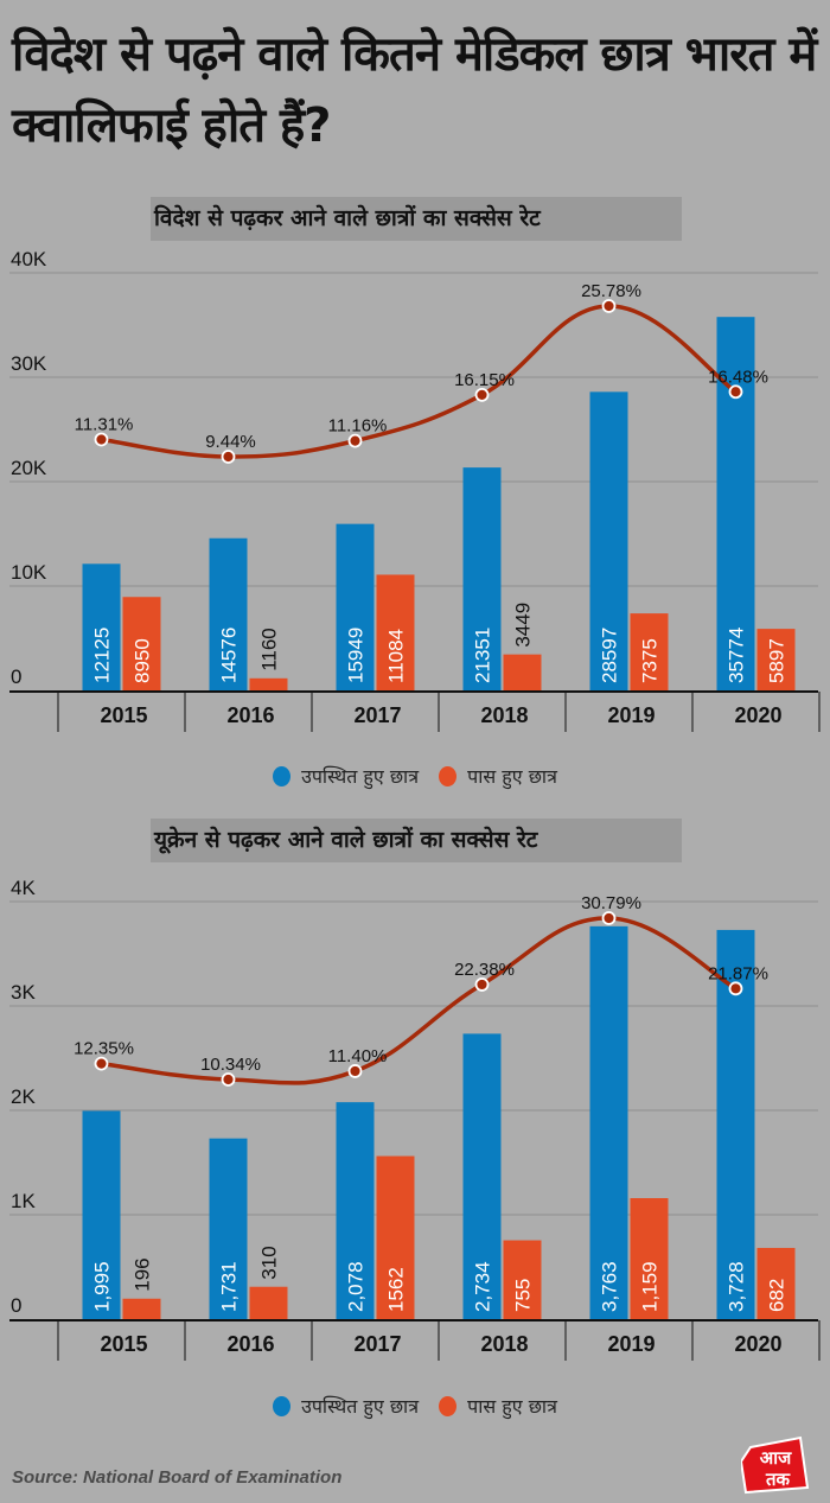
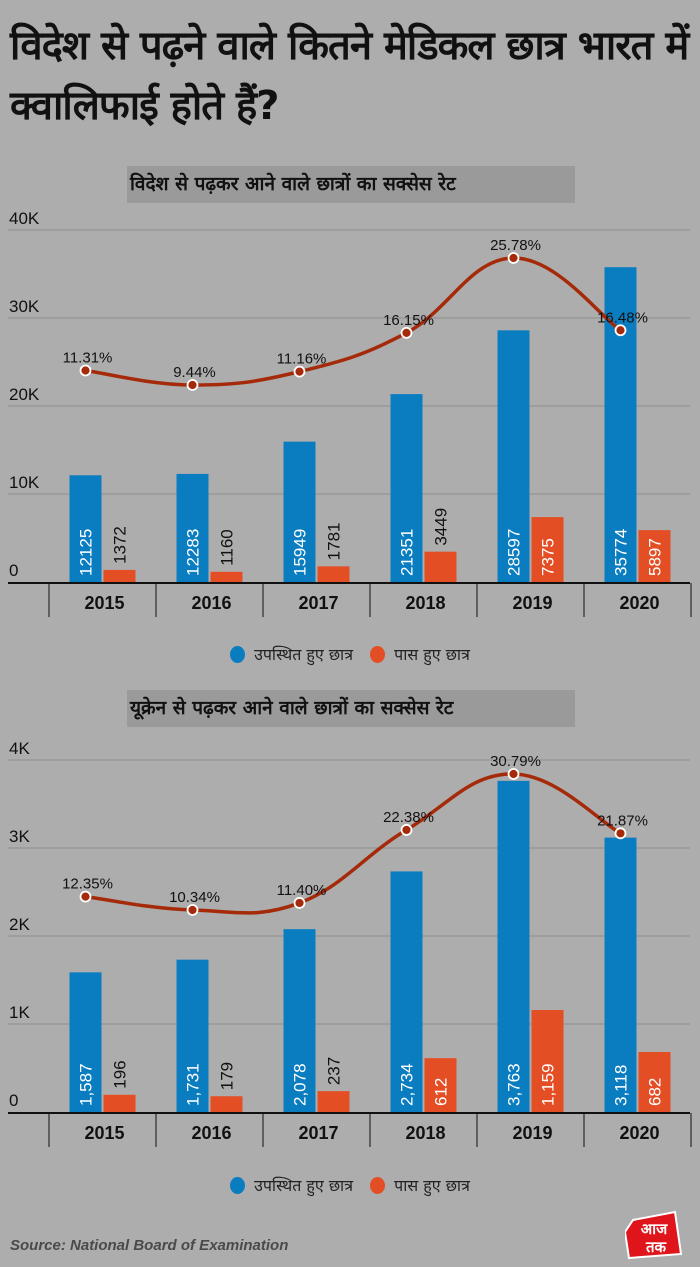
विदेश से पढ़कर आने वाले छात्रों का सक्सेस रेट/पास हुए छात्र/2015: 8950 -> 1372
विदेश से पढ़कर आने वाले छात्रों का सक्सेस रेट/उपस्थित हुए छात्र/2016: 14576 -> 12283
विदेश से पढ़कर आने वाले छात्रों का सक्सेस रेट/पास हुए छात्र/2017: 11084 -> 1781
यूक्रेन से पढ़कर आने वाले छात्रों का सक्सेस रेट/उपस्थित हुए छात्र/2015: 1,995 -> 1,587
यूक्रेन से पढ़कर आने वाले छात्रों का सक्सेस रेट/पास हुए छात्र/2016: 310 -> 179
यूक्रेन से पढ़कर आने वाले छात्रों का सक्सेस रेट/पास हुए छात्र/2017: 1562 -> 237
यूक्रेन से पढ़कर आने वाले छात्रों का सक्सेस रेट/पास हुए छात्र/2018: 755 -> 612
यूक्रेन से पढ़कर आने वाले छात्रों का सक्सेस रेट/उपस्थित हुए छात्र/2020: 3,728 -> 3,118
